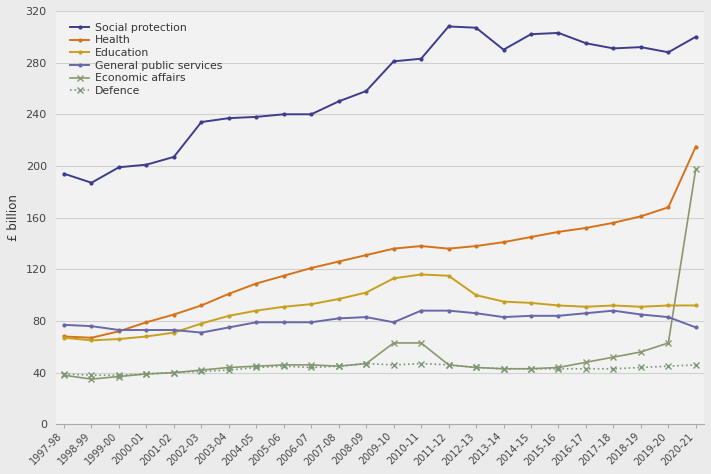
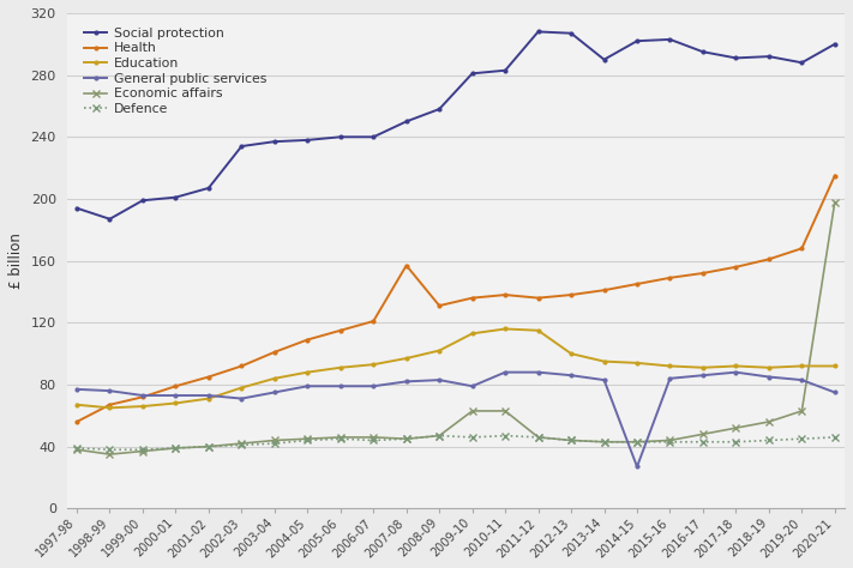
Health/1997-98: 68 -> 56
Health/2007-08: 126 -> 157
General public services/2014-15: 84 -> 27
